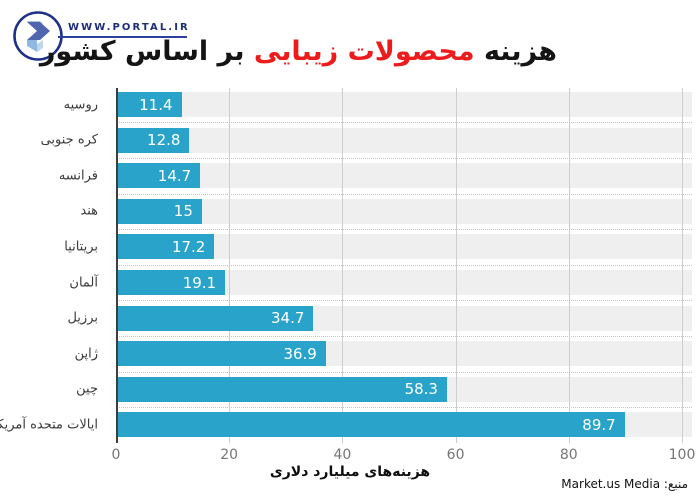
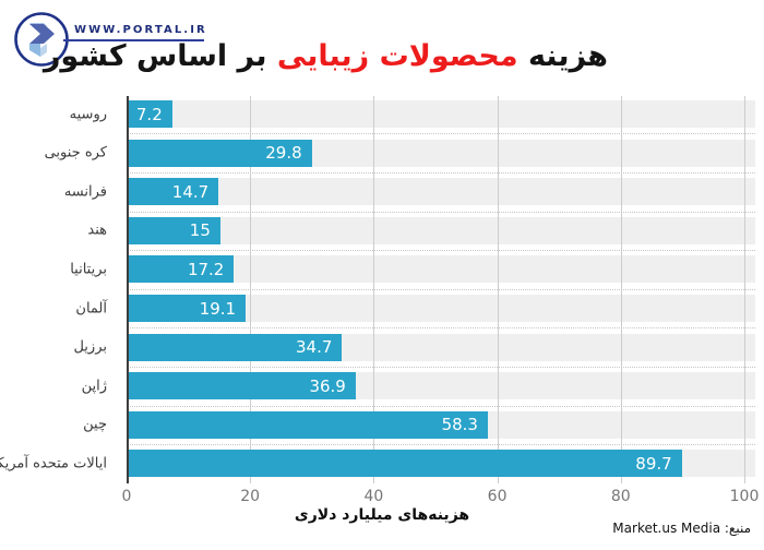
روسیه: 11.4 -> 7.2
کره جنوبی: 12.8 -> 29.8
